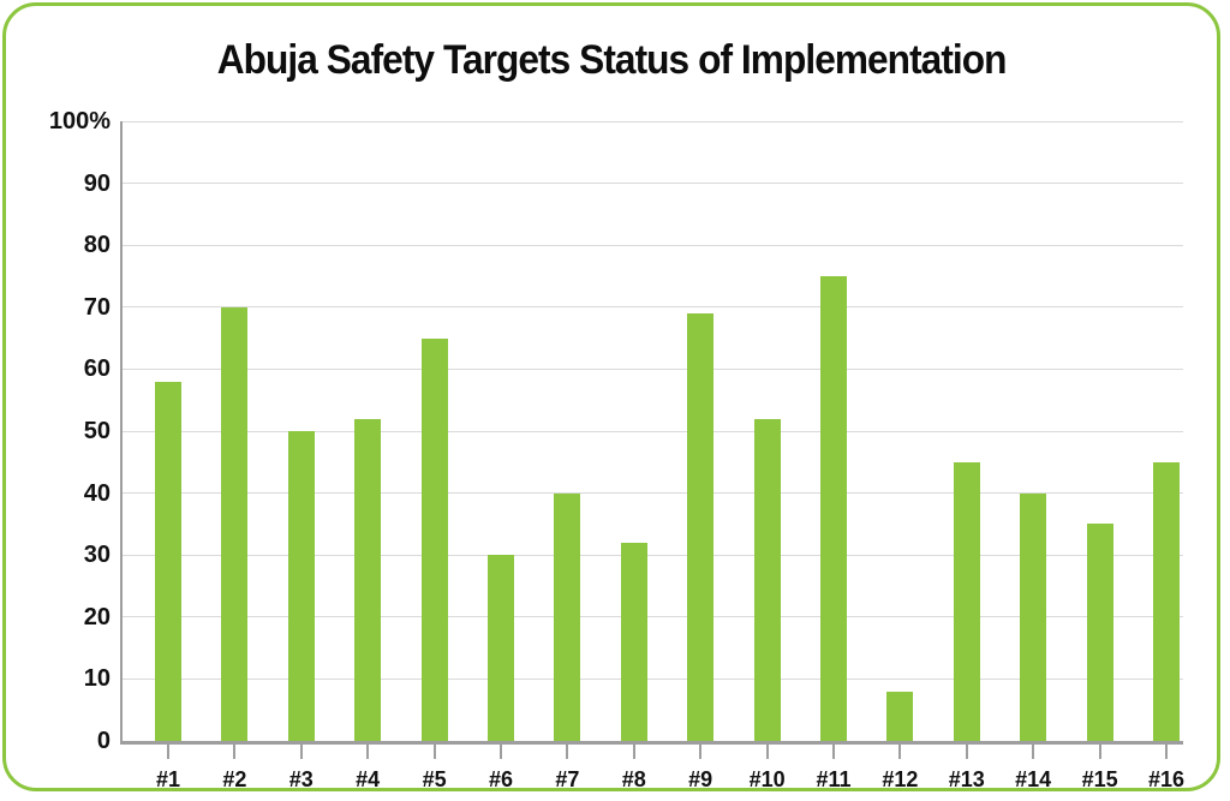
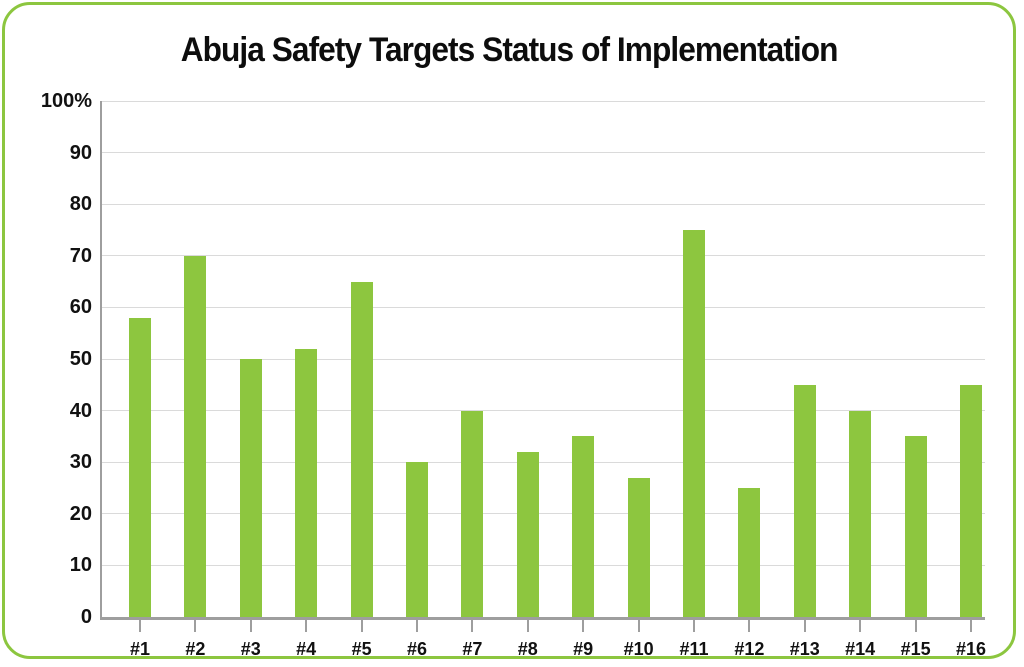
#9: 69% -> 35%
#10: 52% -> 27%
#12: 8% -> 25%
